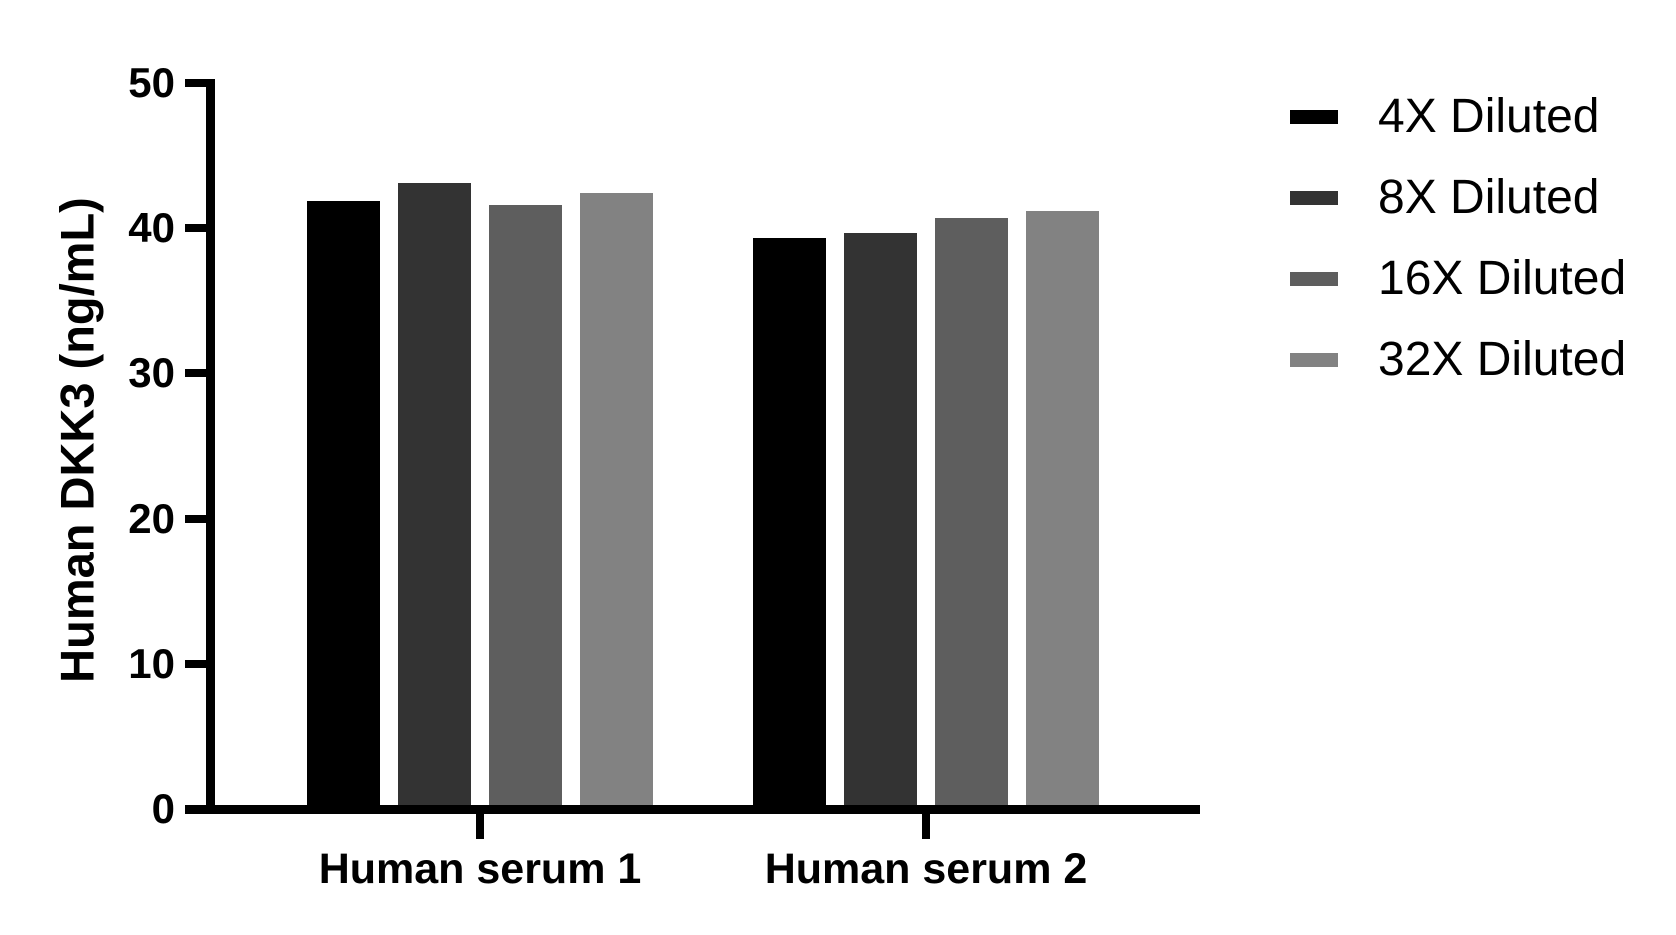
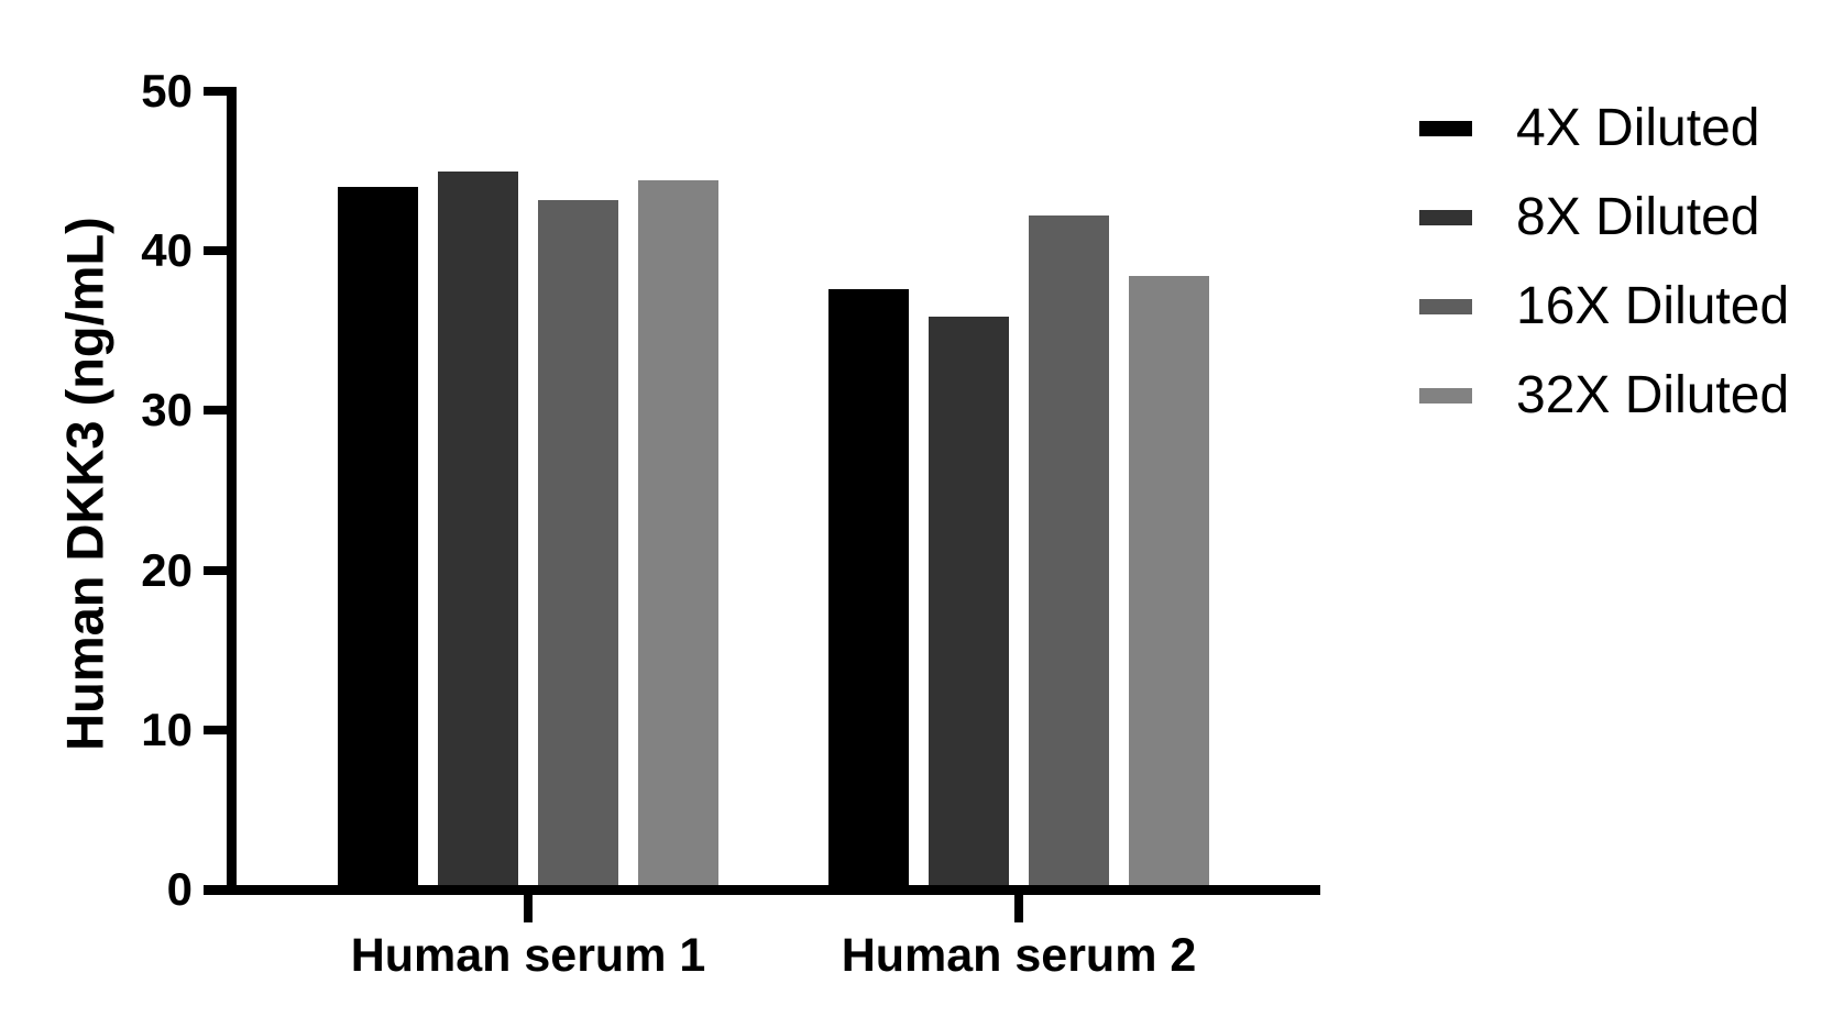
4X Diluted/Human serum 1: 41.9 -> 44.0
8X Diluted/Human serum 1: 43.1 -> 45.0
16X Diluted/Human serum 1: 41.6 -> 43.2
32X Diluted/Human serum 1: 42.4 -> 44.4
4X Diluted/Human serum 2: 39.3 -> 37.6
8X Diluted/Human serum 2: 39.7 -> 35.9
16X Diluted/Human serum 2: 40.7 -> 42.2
32X Diluted/Human serum 2: 41.2 -> 38.4
